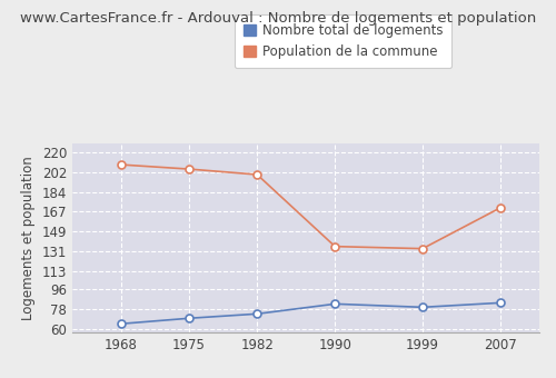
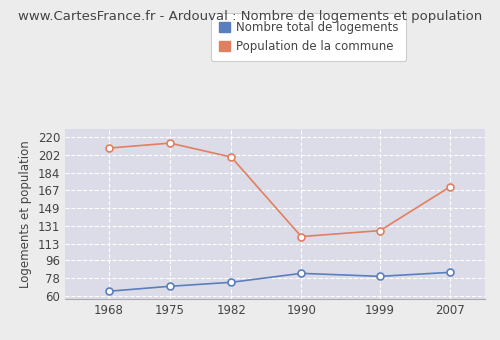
Population de la commune/1975: 205 -> 214
Population de la commune/1990: 135 -> 120
Population de la commune/1999: 133 -> 126
